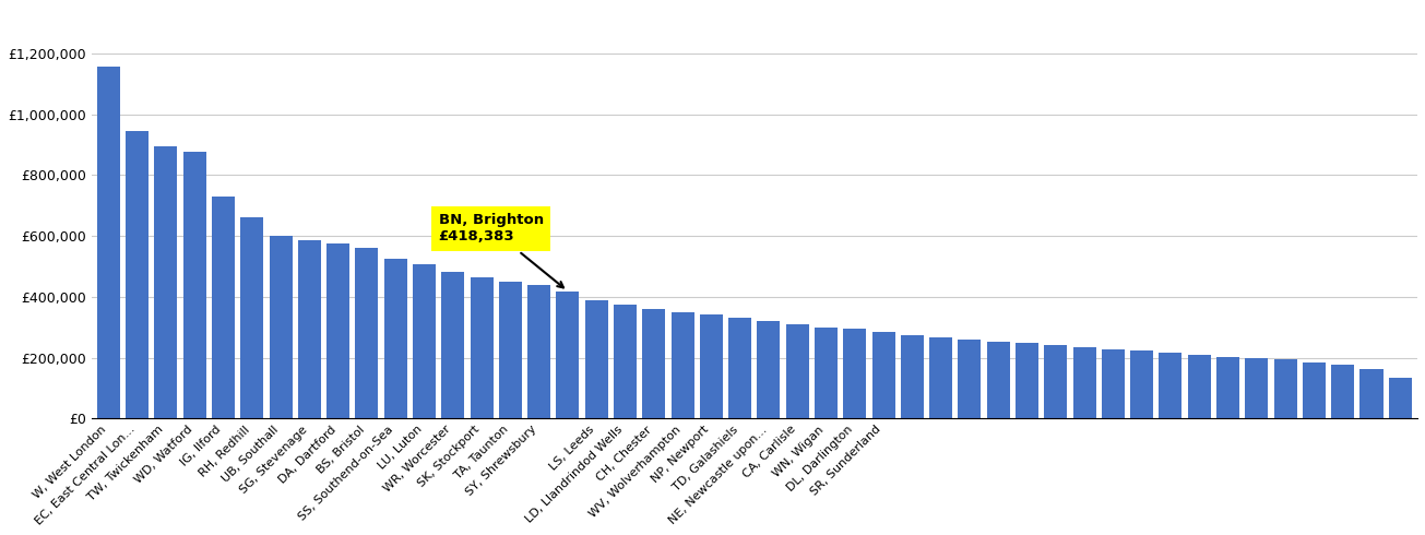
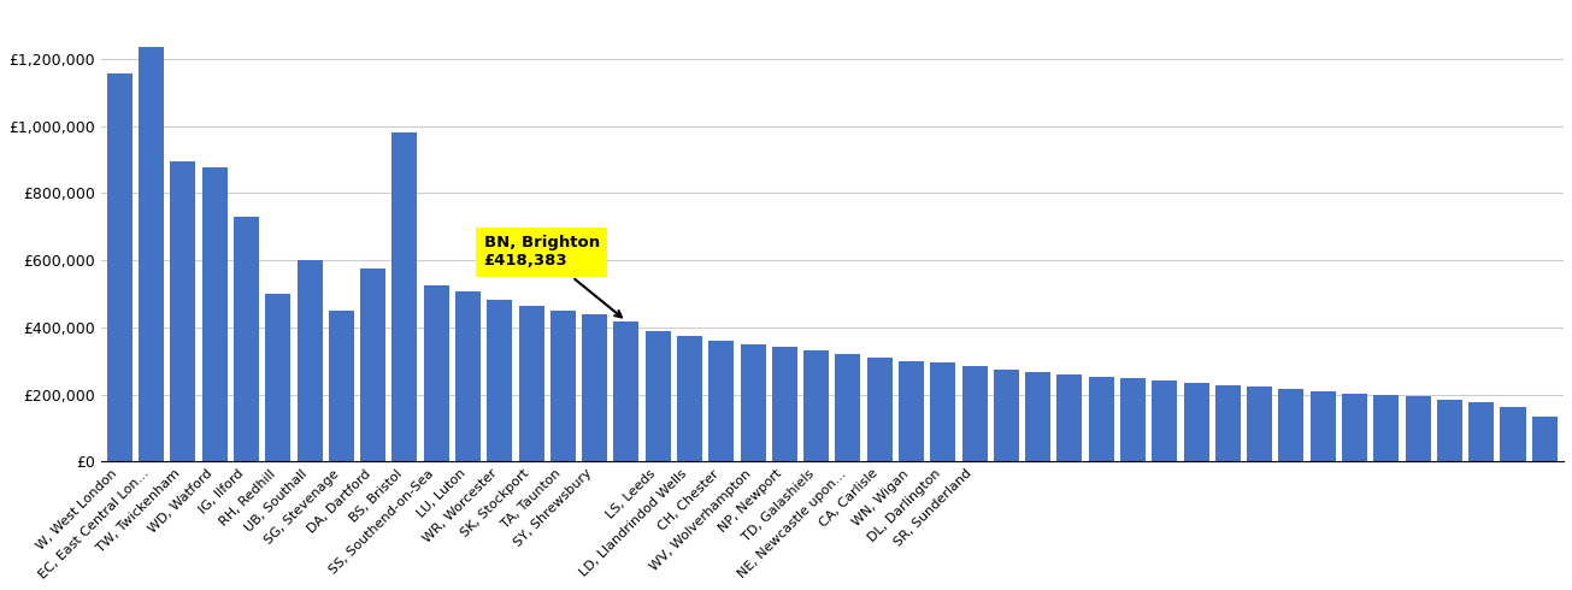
EC, East Central Lon...: £945,000 -> £1,235,000
RH, Redhill: £660,000 -> £500,000
SG, Stevenage: £585,000 -> £450,000
BS, Bristol: £560,000 -> £980,000
